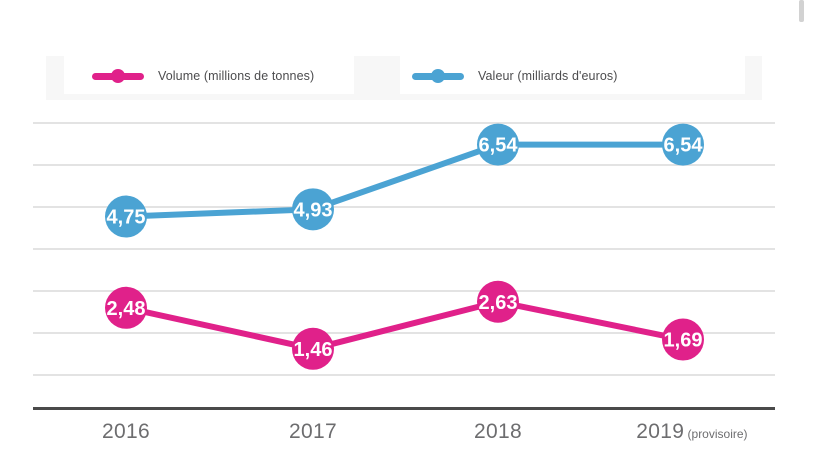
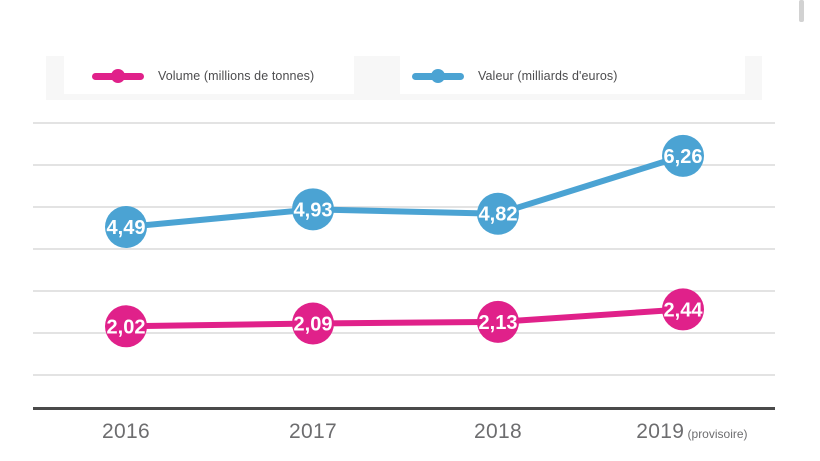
Volume (millions de tonnes)/2016: 2,48 -> 2,02
Valeur (milliards d'euros)/2016: 4,75 -> 4,49
Volume (millions de tonnes)/2017: 1,46 -> 2,09
Volume (millions de tonnes)/2018: 2,63 -> 2,13
Valeur (milliards d'euros)/2018: 6,54 -> 4,82
Volume (millions de tonnes)/2019: 1,69 -> 2,44
Valeur (milliards d'euros)/2019: 6,54 -> 6,26
